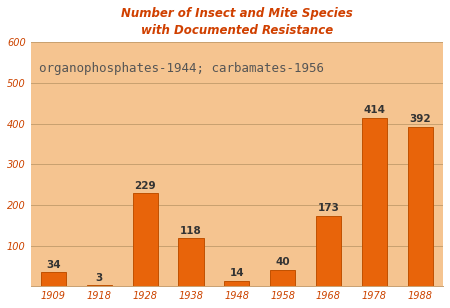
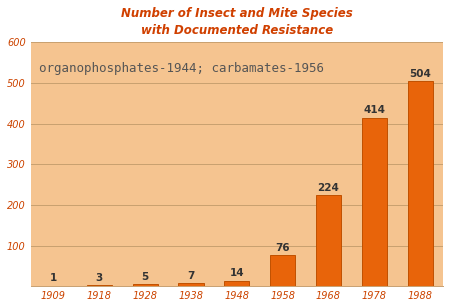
1909: 34 -> 1
1928: 229 -> 5
1938: 118 -> 7
1958: 40 -> 76
1968: 173 -> 224
1988: 392 -> 504
